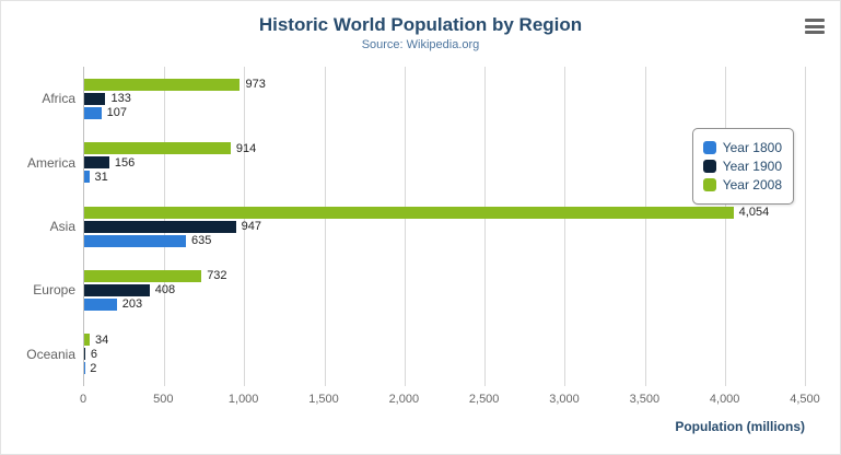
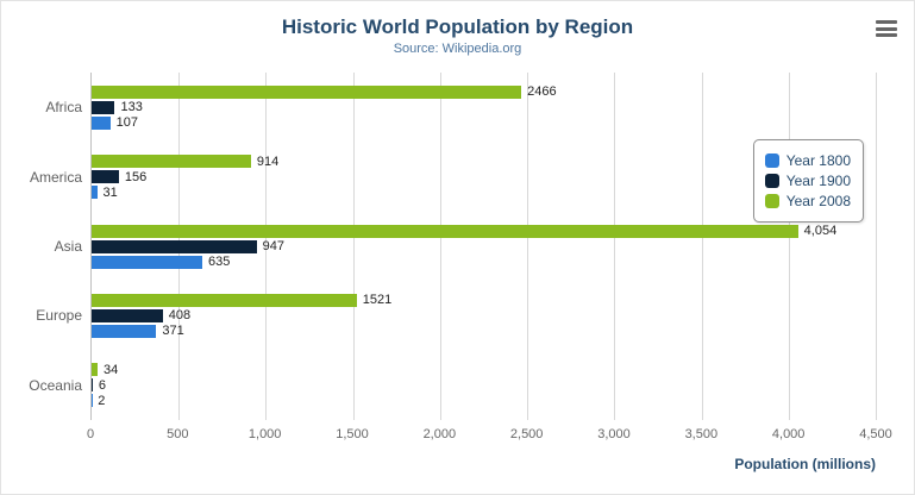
Year 2008/Africa: 973 -> 2466
Year 1800/Europe: 203 -> 371
Year 2008/Europe: 732 -> 1521
